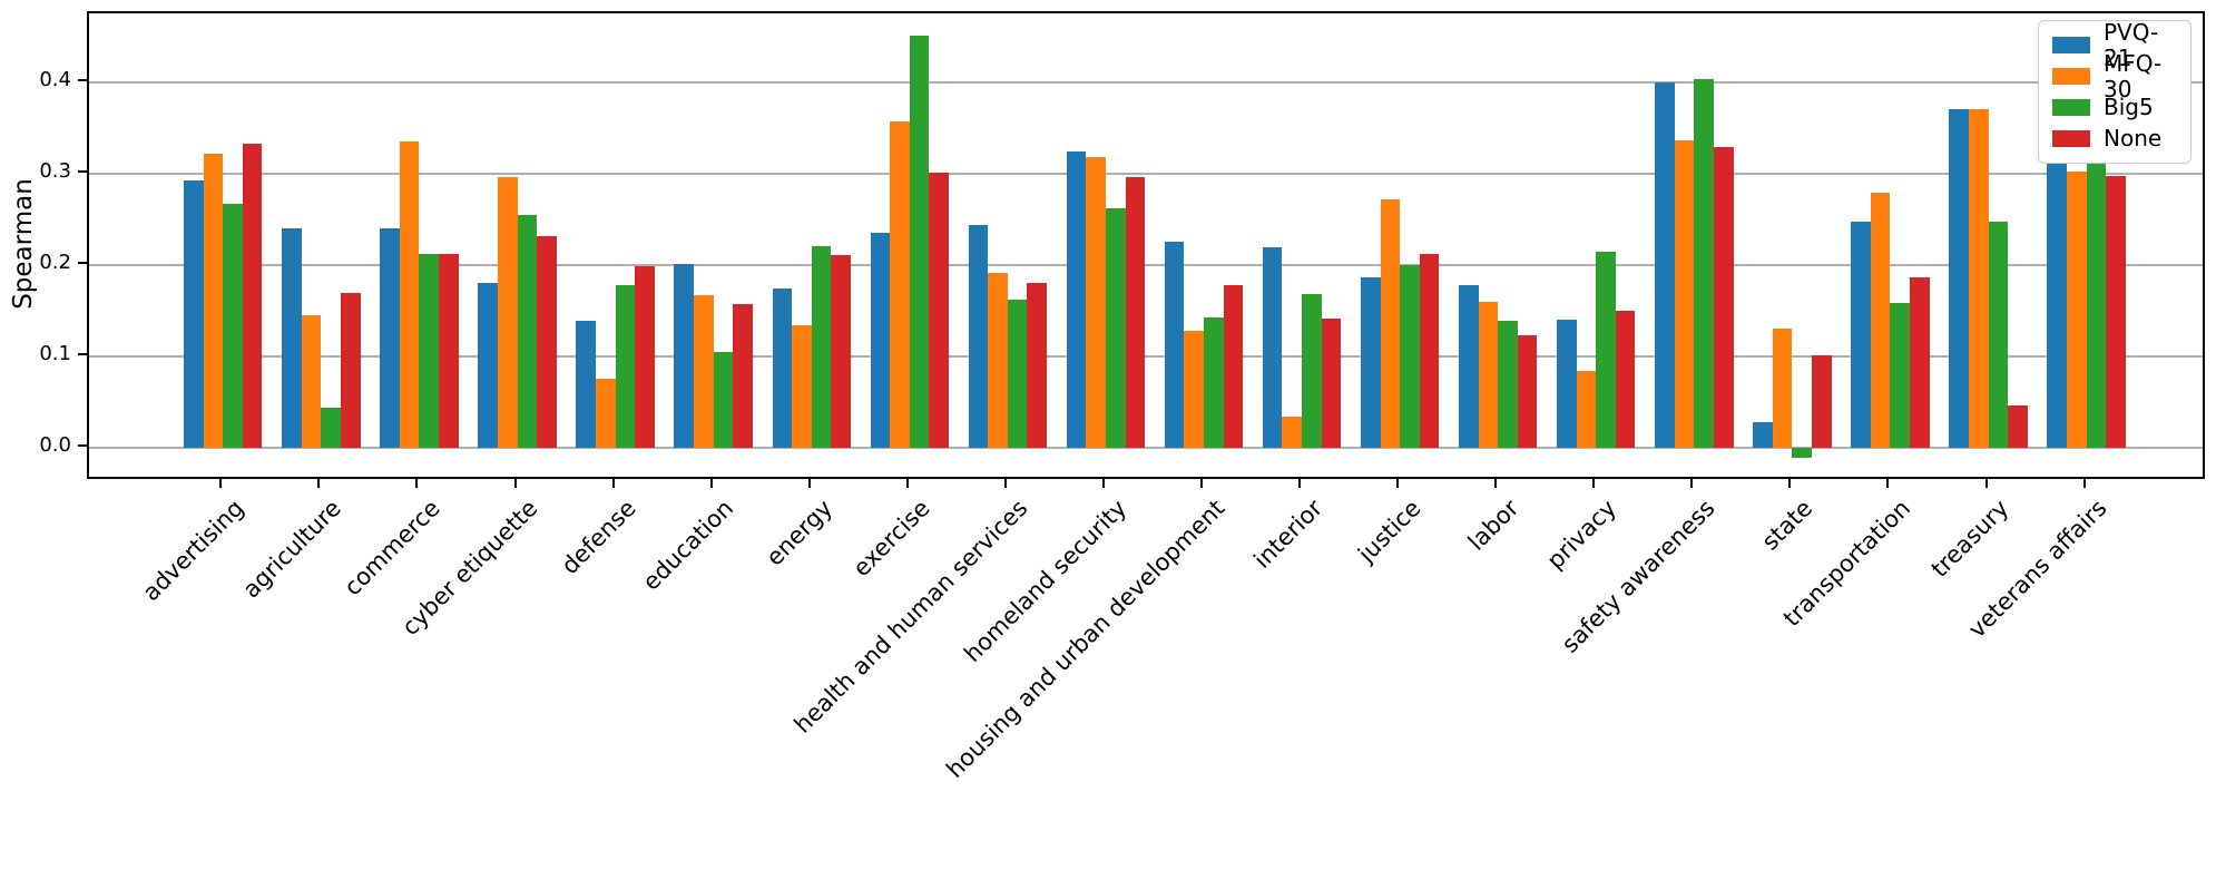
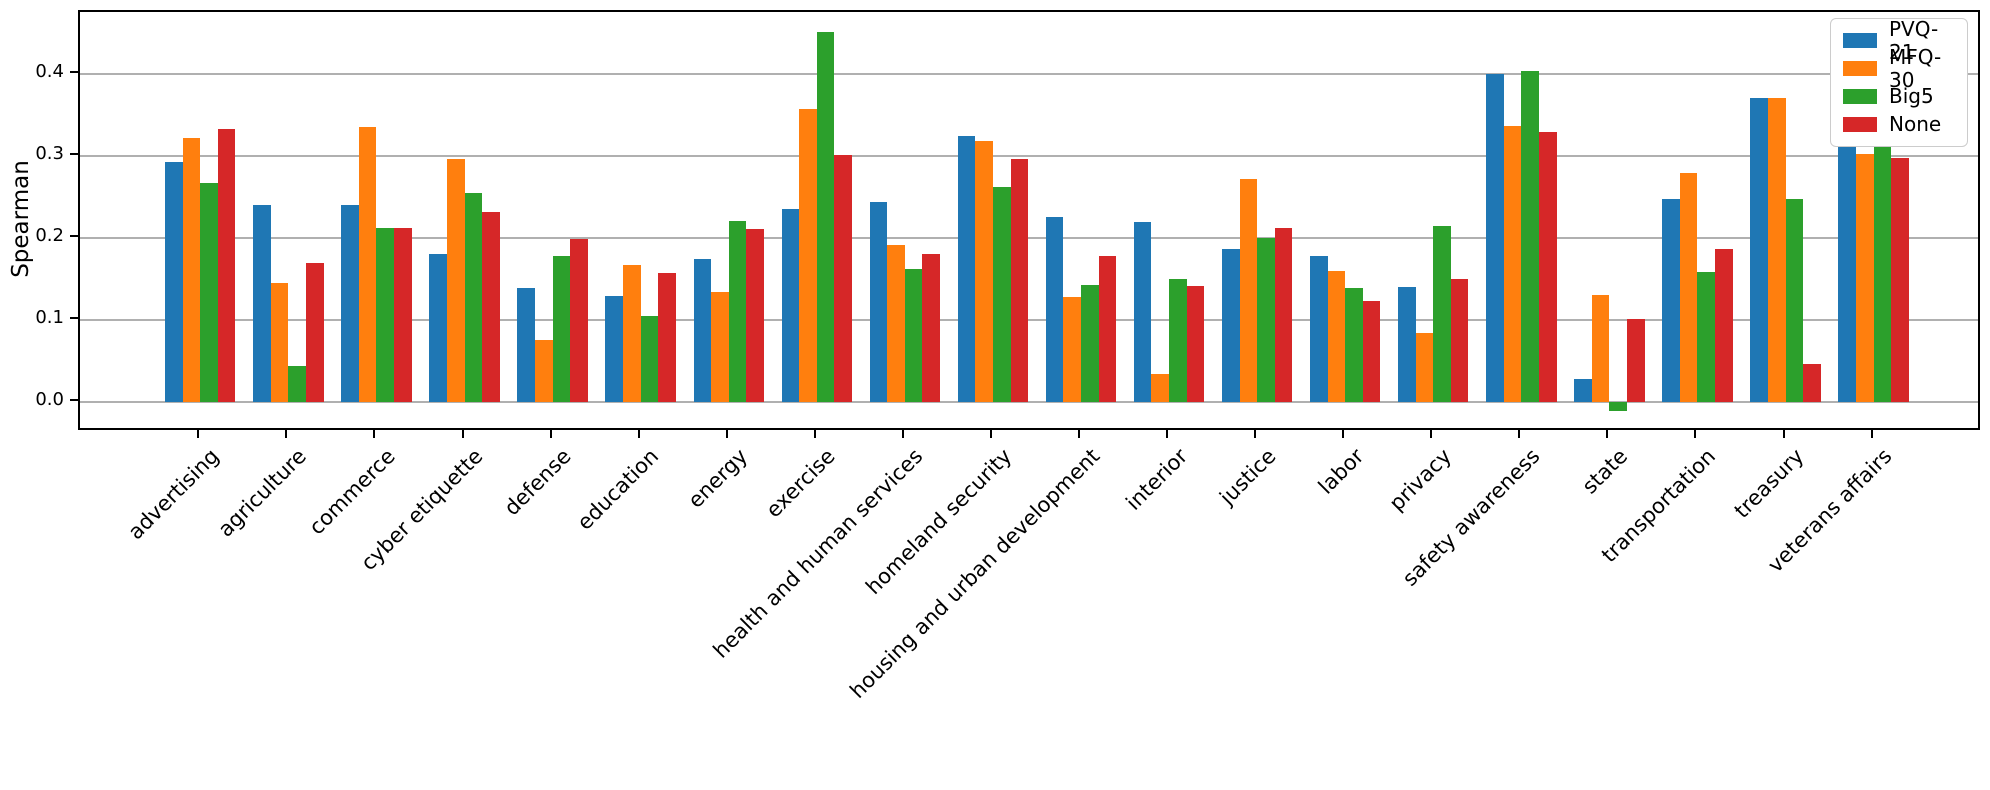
PVQ-21/education: 0.20 -> 0.13
Big5/interior: 0.17 -> 0.15
